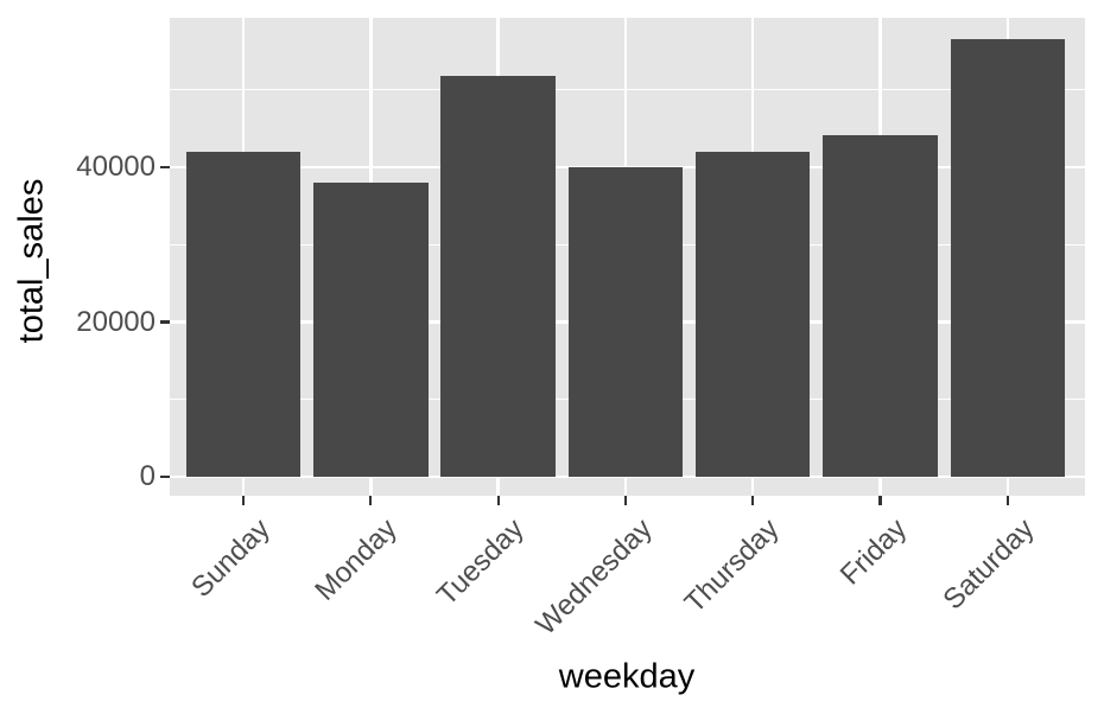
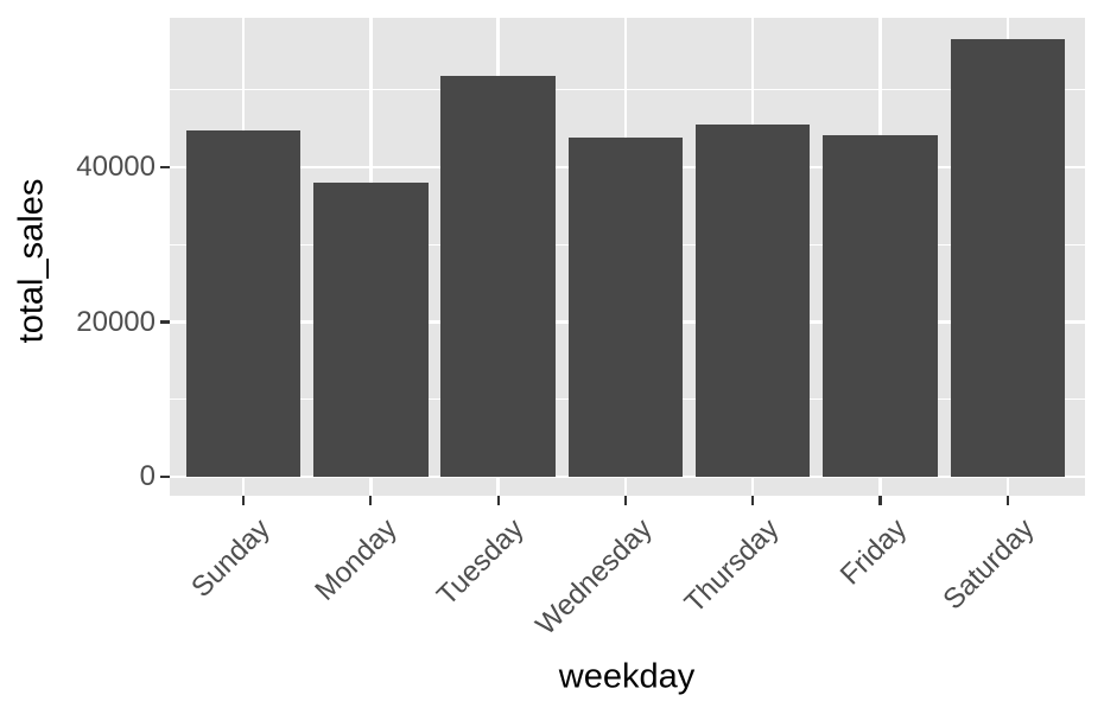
Sunday: 42000 -> 45000
Wednesday: 40000 -> 44000
Thursday: 42000 -> 46000
